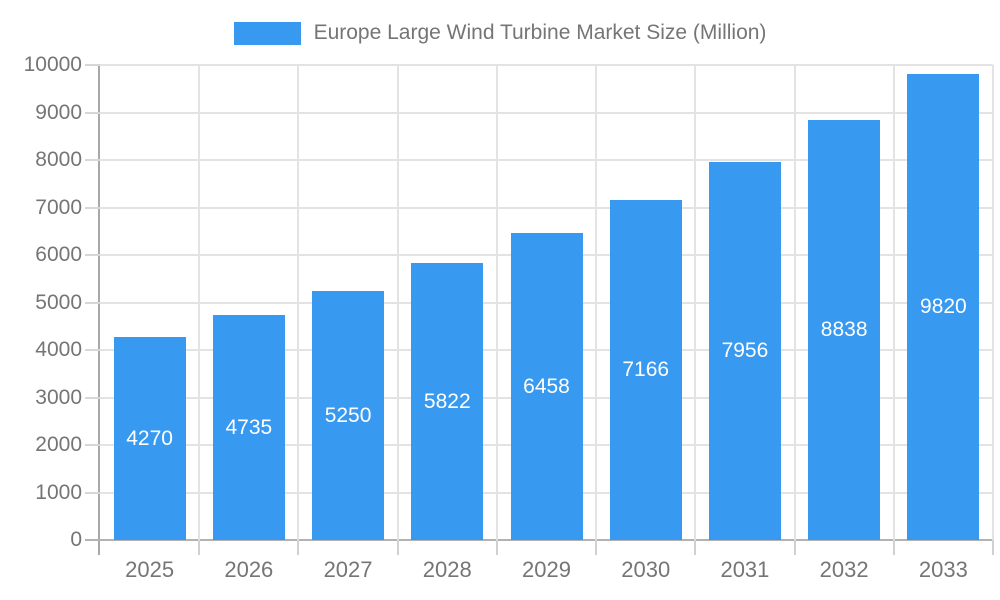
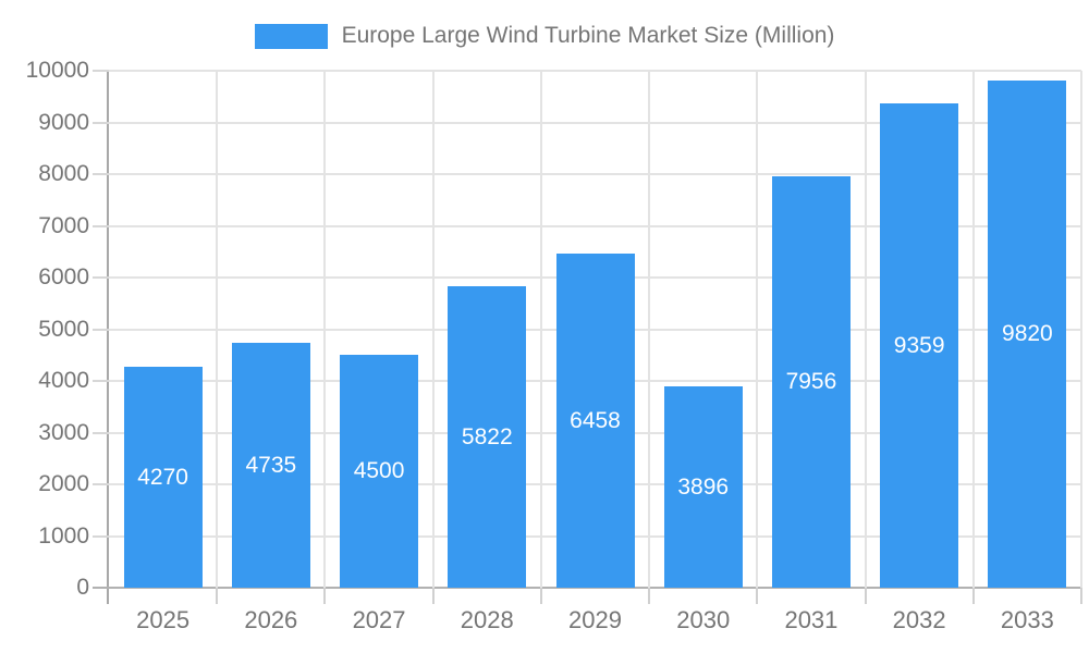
2027: 5250 -> 4500
2030: 7166 -> 3896
2032: 8838 -> 9359
